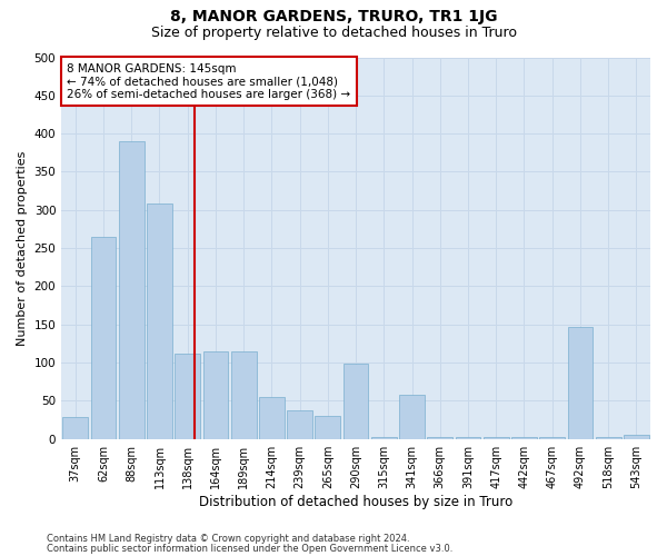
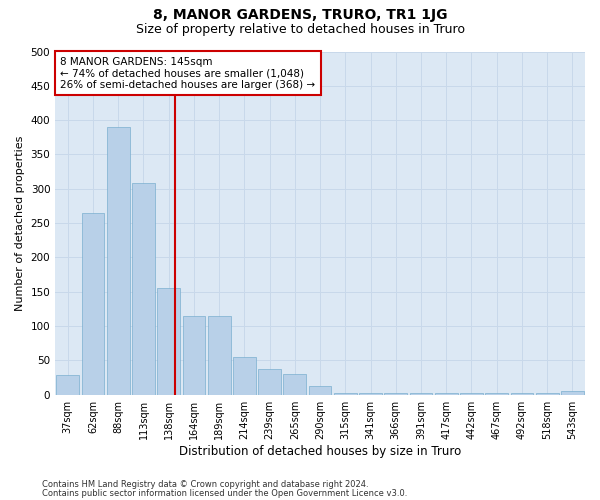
138sqm: 112 -> 155
290sqm: 98 -> 12
341sqm: 58 -> 3
492sqm: 146 -> 3
